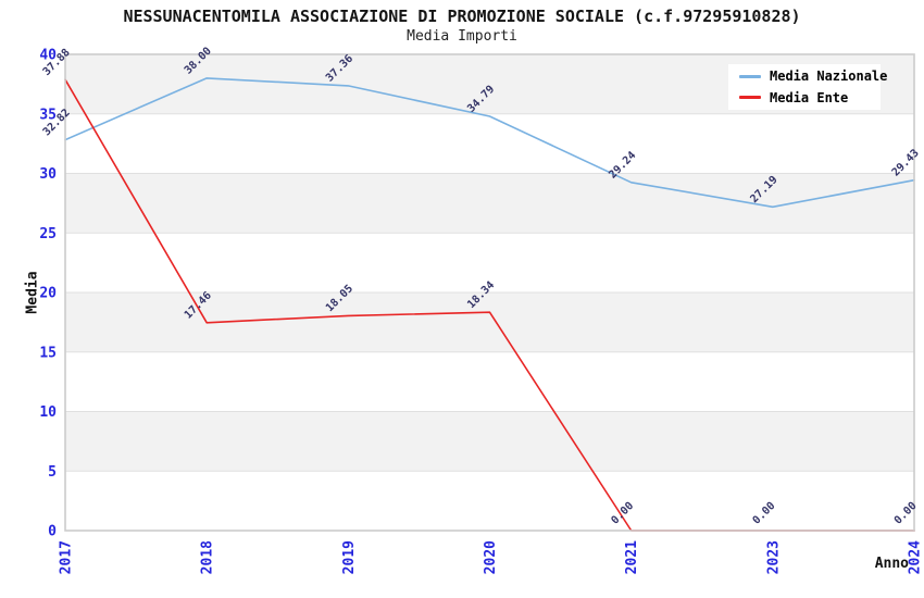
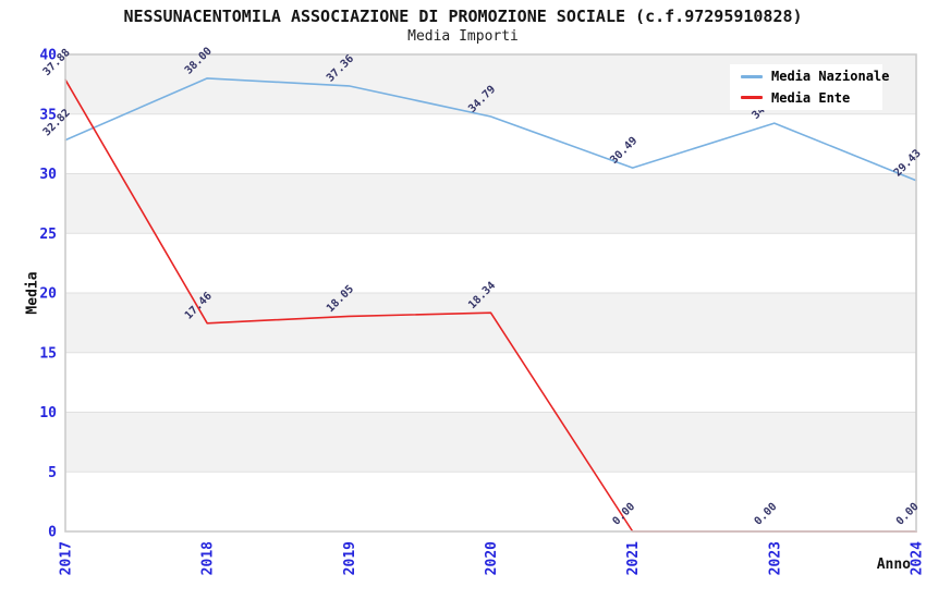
Media Nazionale/2021: 29.24 -> 30.49
Media Nazionale/2023: 27.19 -> 34.24
